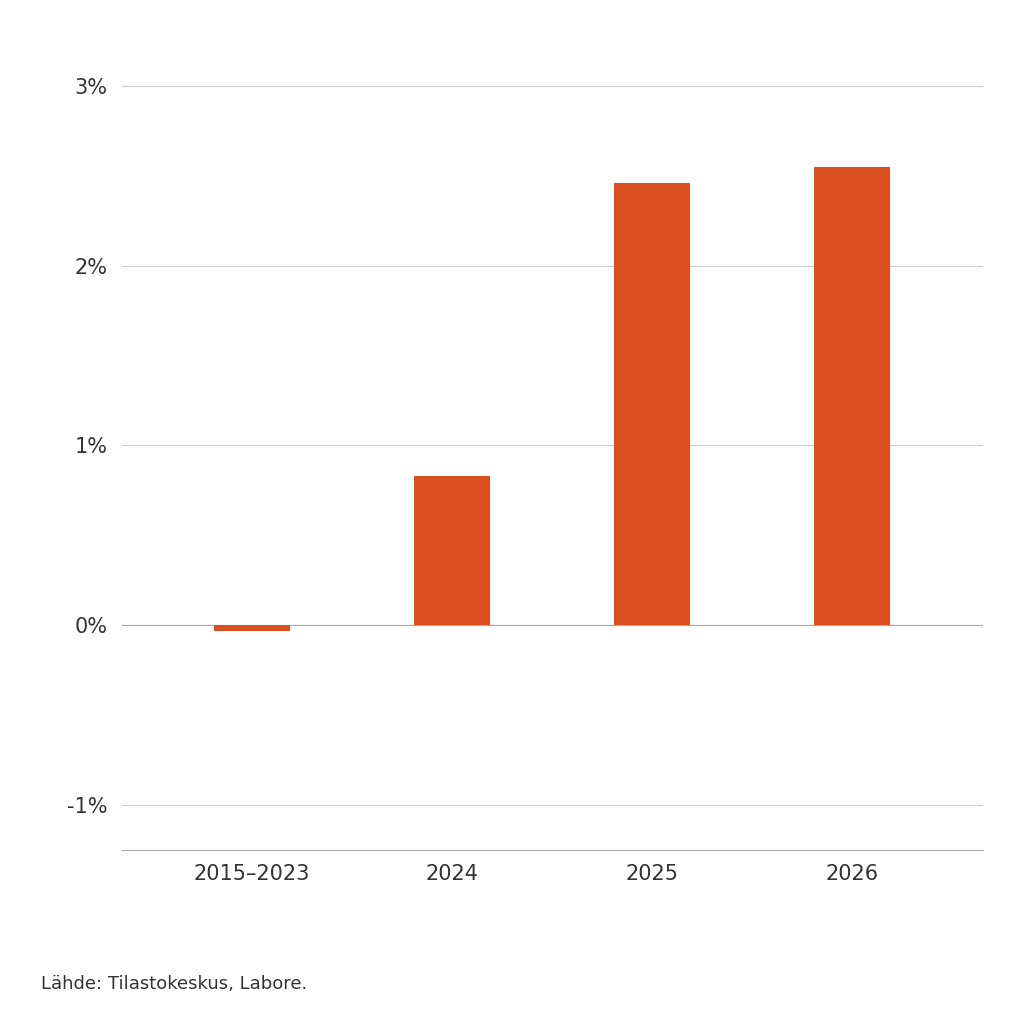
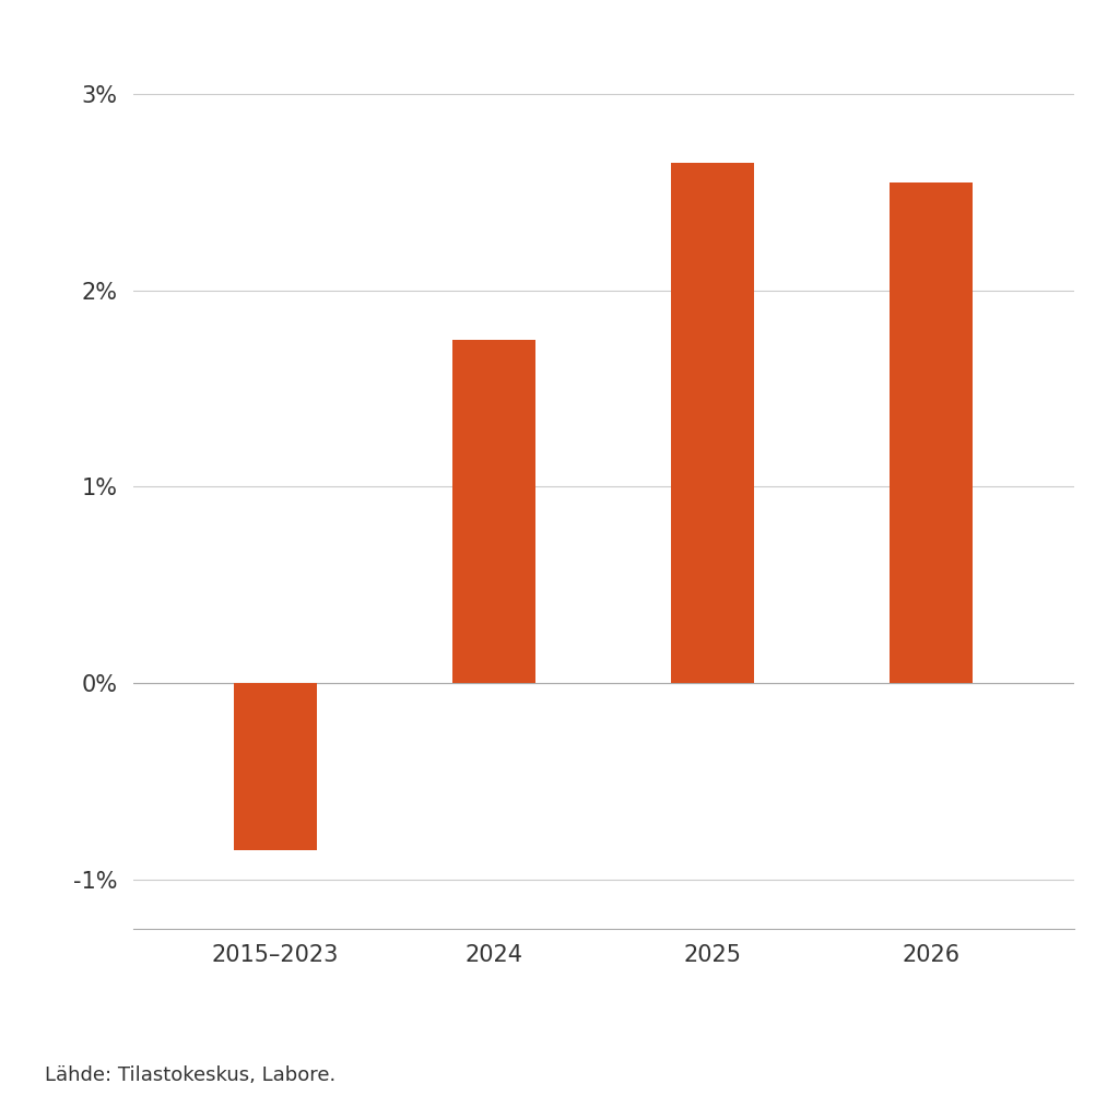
2015–2023: -0.03% -> -0.85%
2024: 0.83% -> 1.75%
2025: 2.46% -> 2.65%
